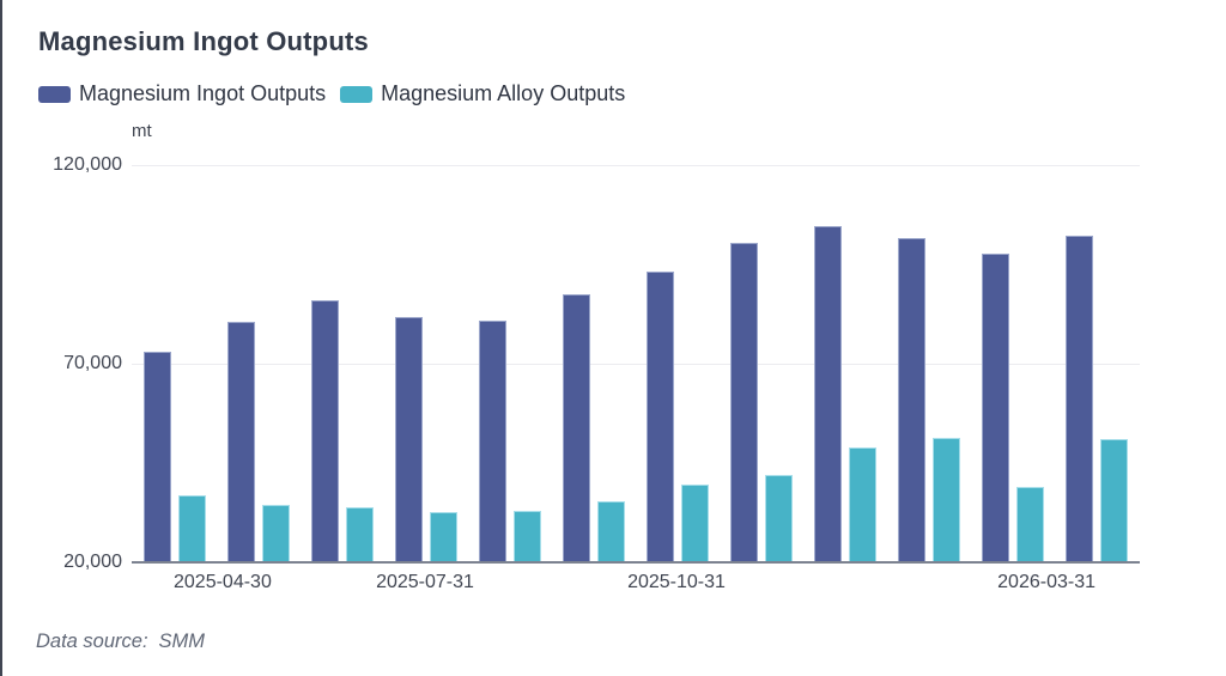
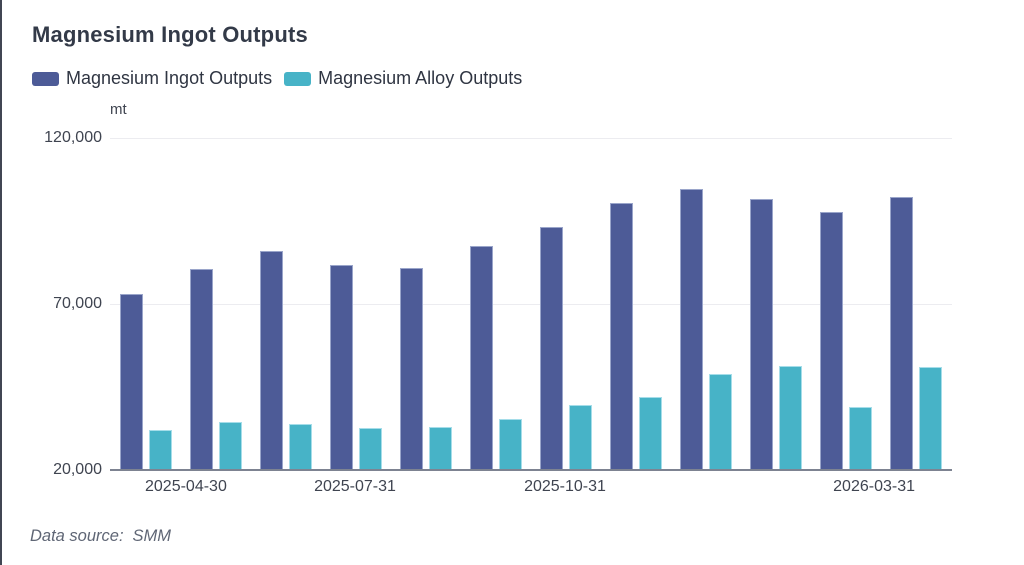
Magnesium Alloy Outputs/2025-04-30: 37000 -> 32000
